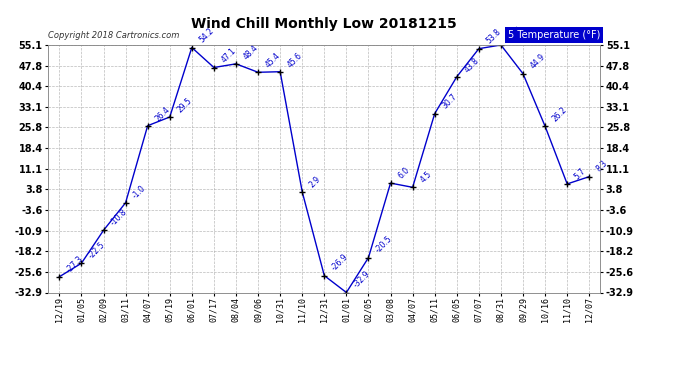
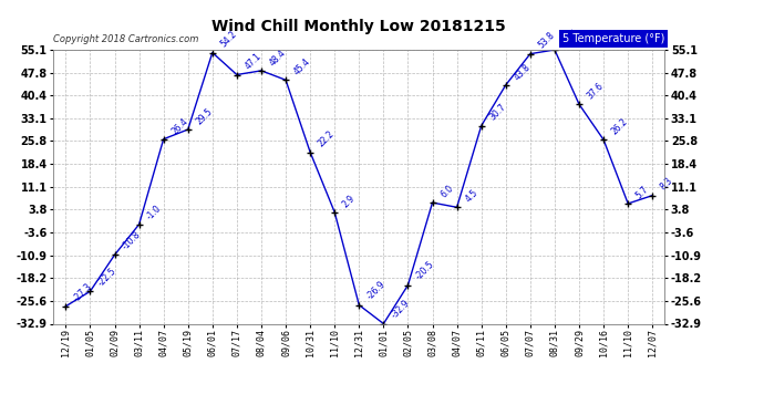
10/31: 45.6 -> 22.2
09/29: 44.9 -> 37.6
